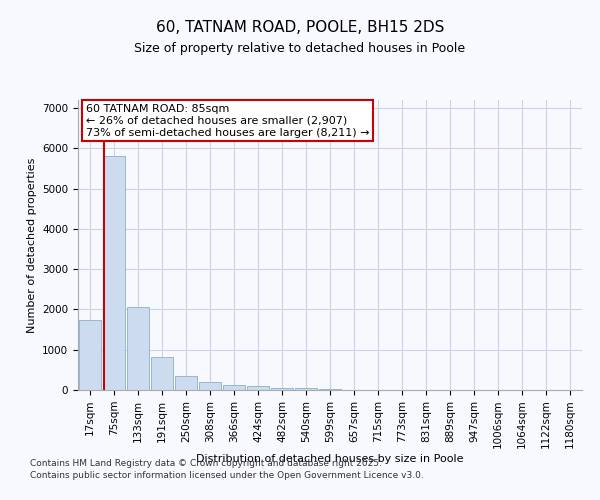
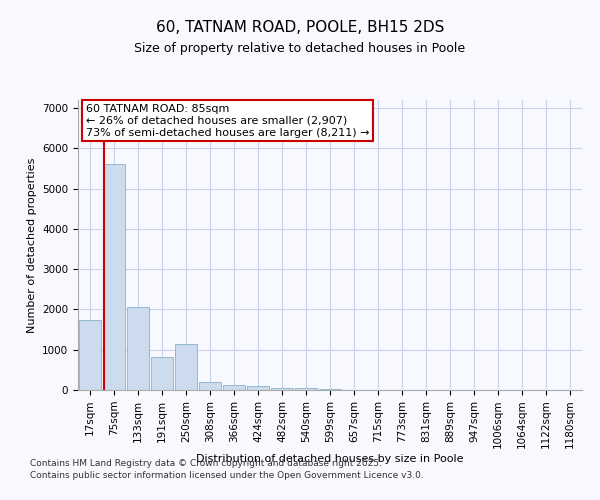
75sqm: 5820 -> 5600
250sqm: 360 -> 1150
